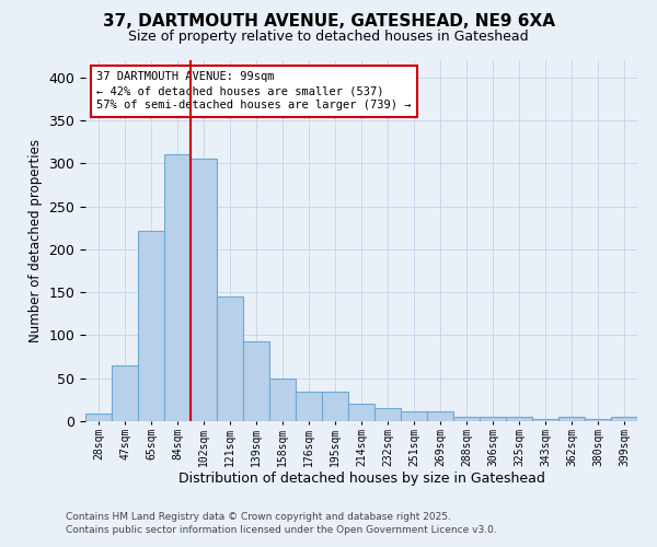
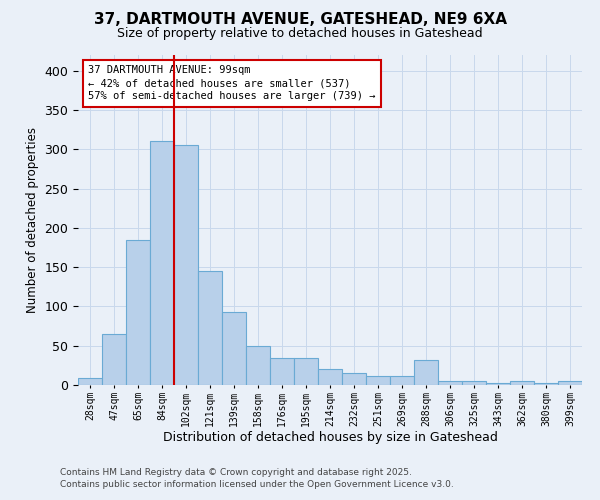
65sqm: 221 -> 184
288sqm: 5 -> 32
